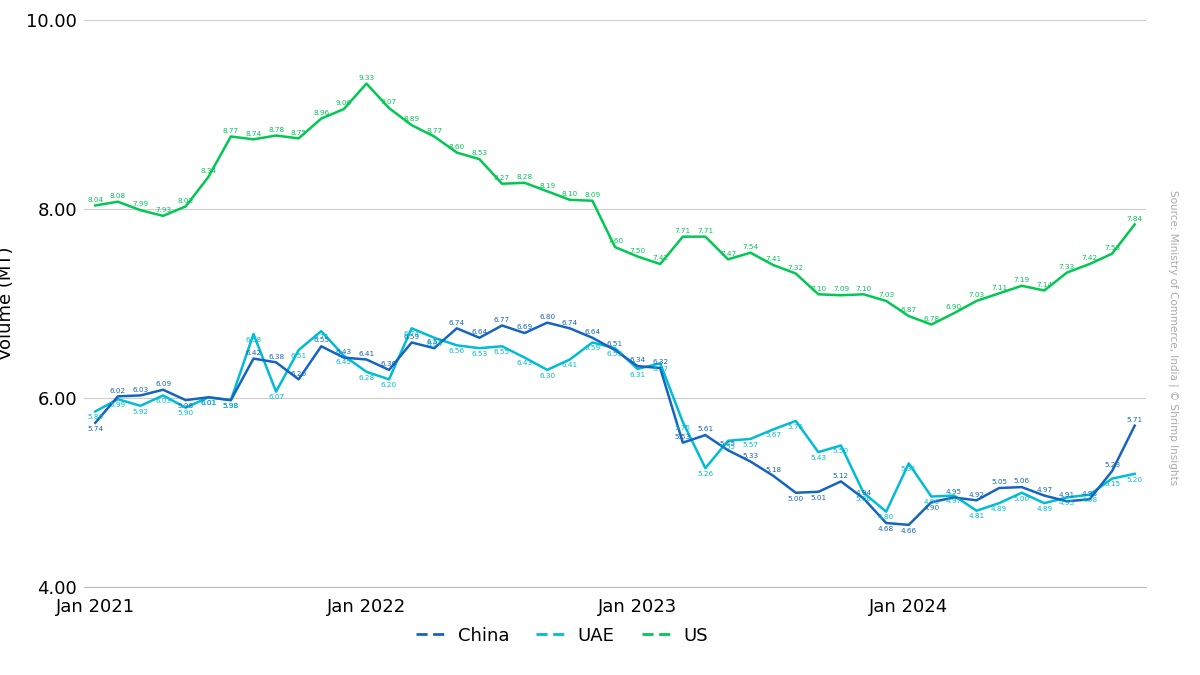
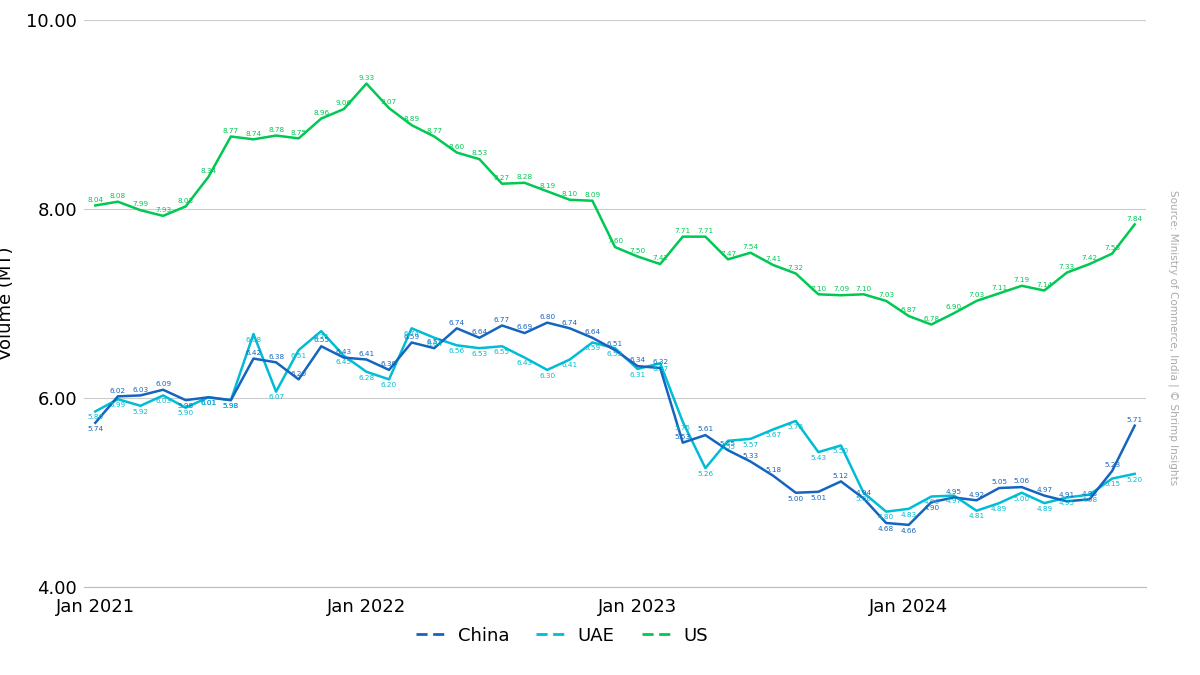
UAE/Jan 2024: 5.31 -> 4.83
